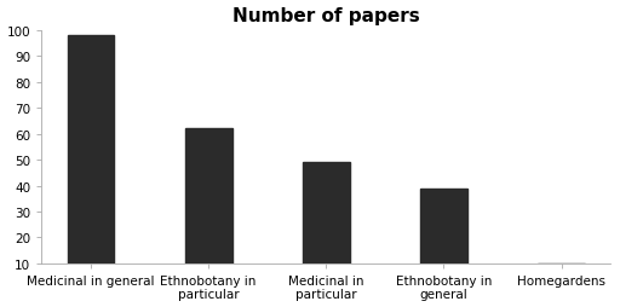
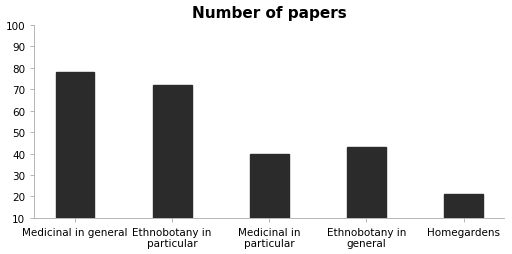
Medicinal in general: 98 -> 78
Ethnobotany in particular: 62 -> 72
Medicinal in particular: 49 -> 40
Ethnobotany in general: 39 -> 43
Homegardens: 10 -> 21
